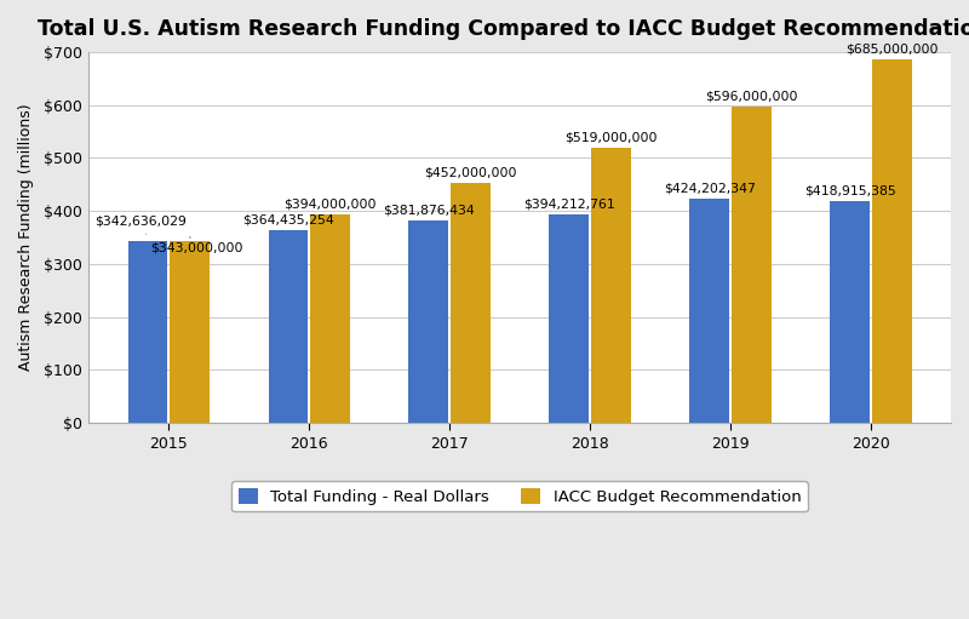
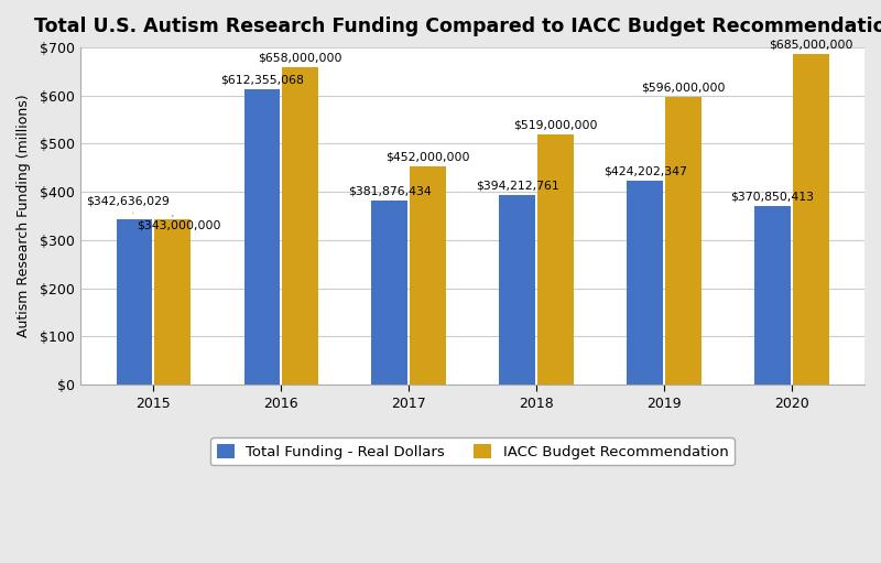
Total Funding - Real Dollars/2016: $364,435,254 -> $612,355,068
IACC Budget Recommendation/2016: $394,000,000 -> $658,000,000
Total Funding - Real Dollars/2020: $418,915,385 -> $370,850,413
